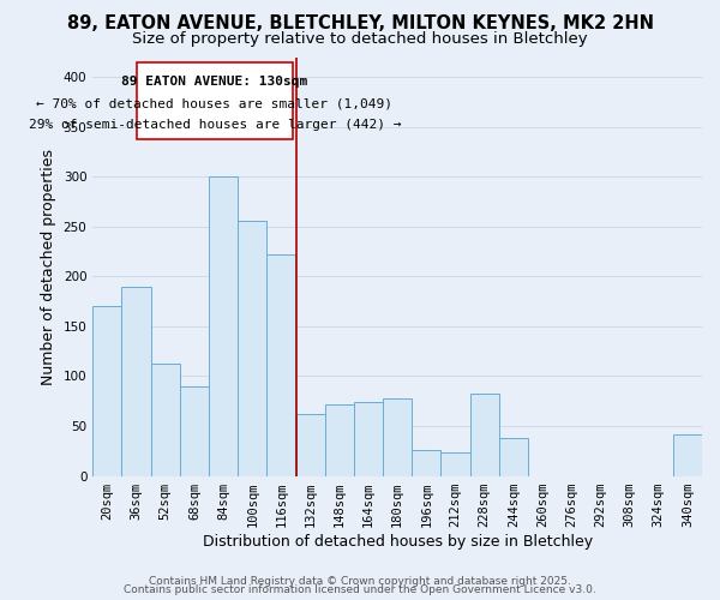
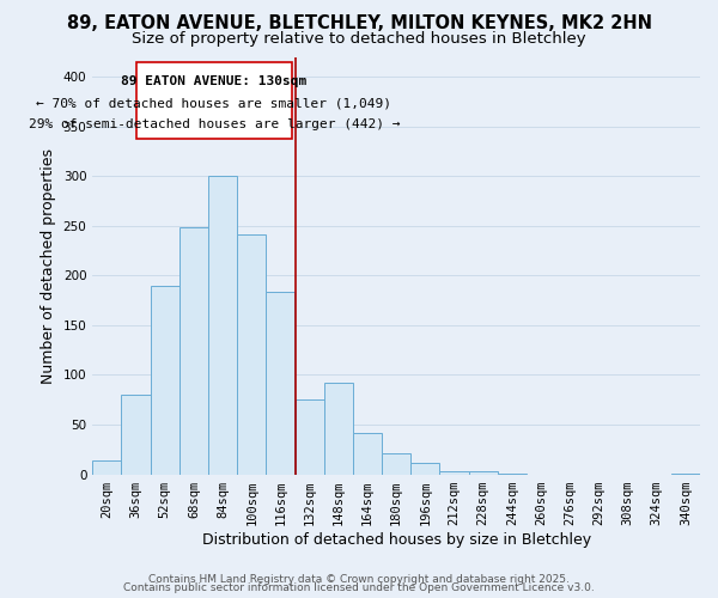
20sqm: 170 -> 14
36sqm: 190 -> 80
52sqm: 112 -> 190
68sqm: 90 -> 248
100sqm: 256 -> 241
116sqm: 222 -> 183
132sqm: 62 -> 75
148sqm: 72 -> 92
164sqm: 74 -> 42
180sqm: 78 -> 21
196sqm: 26 -> 11
212sqm: 24 -> 3
228sqm: 82 -> 3
244sqm: 38 -> 1
340sqm: 42 -> 1
